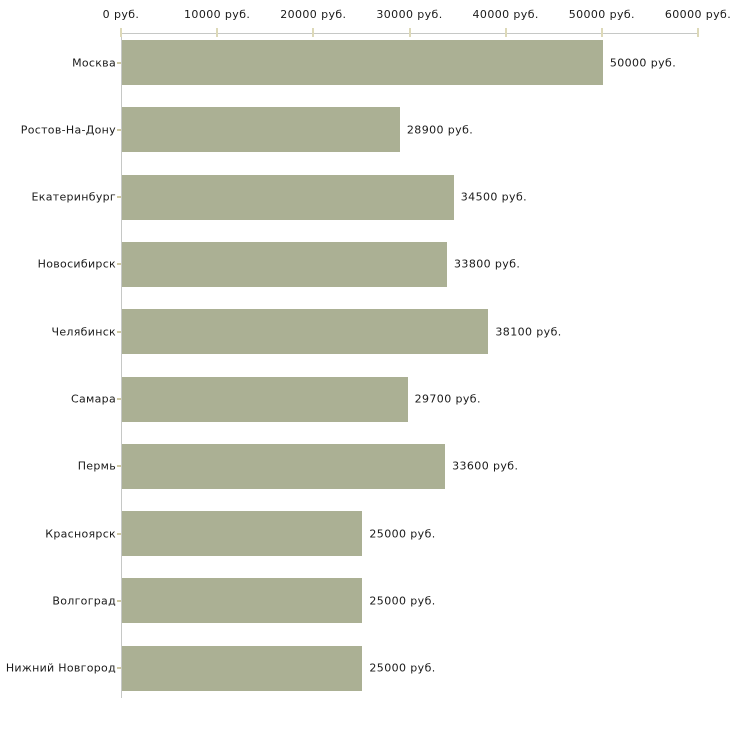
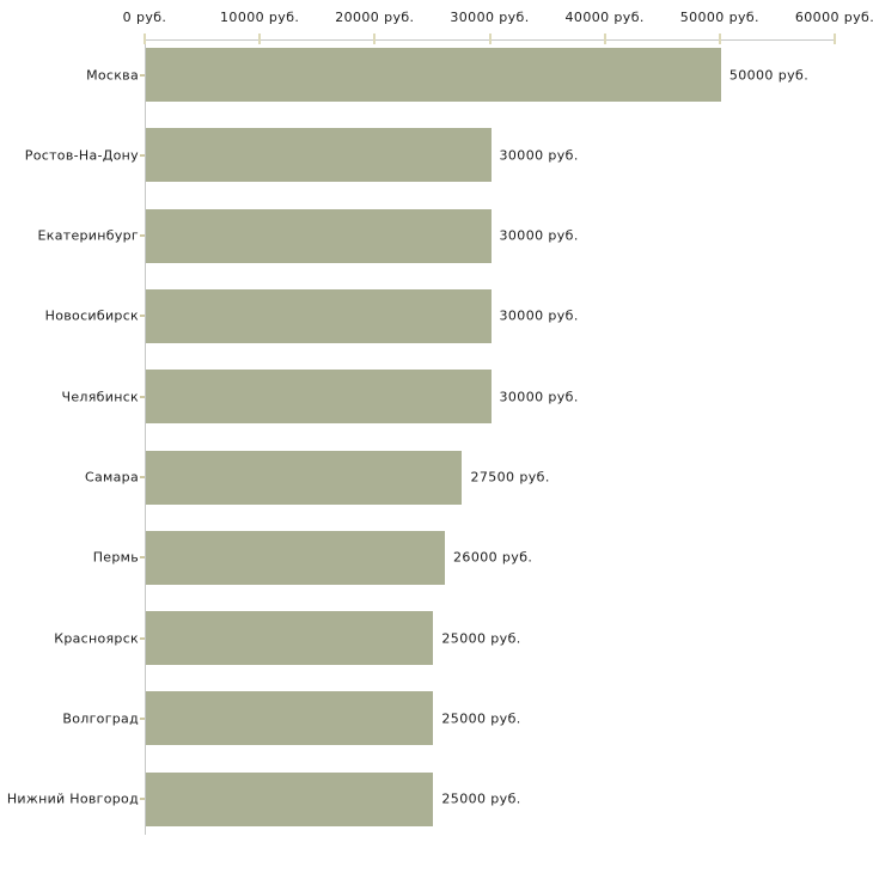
Ростов-На-Дону: 28900 -> 30000
Екатеринбург: 34500 -> 30000
Новосибирск: 33800 -> 30000
Челябинск: 38100 -> 30000
Самара: 29700 -> 27500
Пермь: 33600 -> 26000
